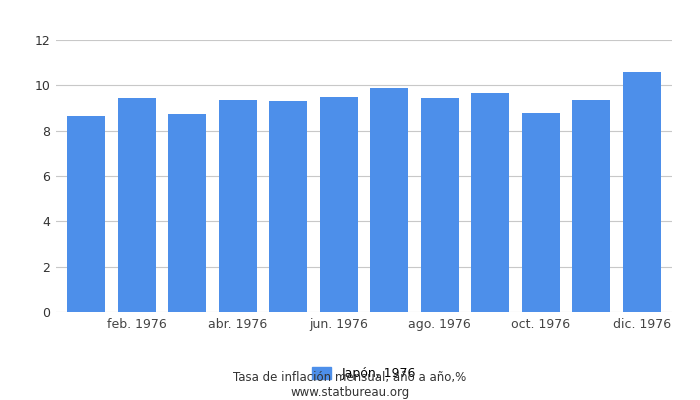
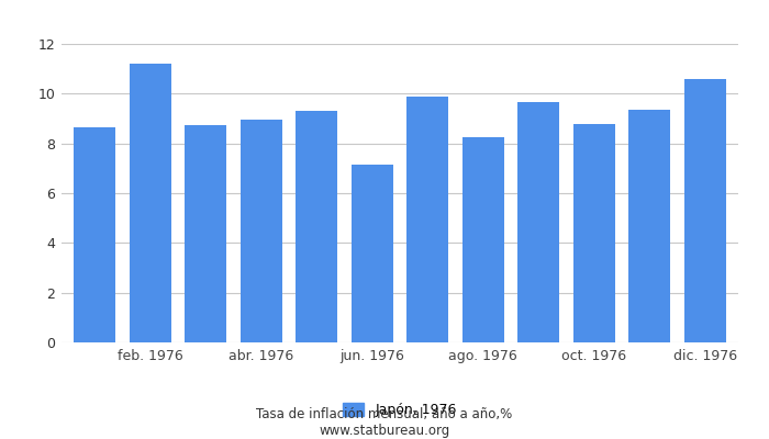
feb. 1976: 9.45 -> 11.20
abr. 1976: 9.35 -> 8.95
jun. 1976: 9.50 -> 7.15
ago. 1976: 9.45 -> 8.25
